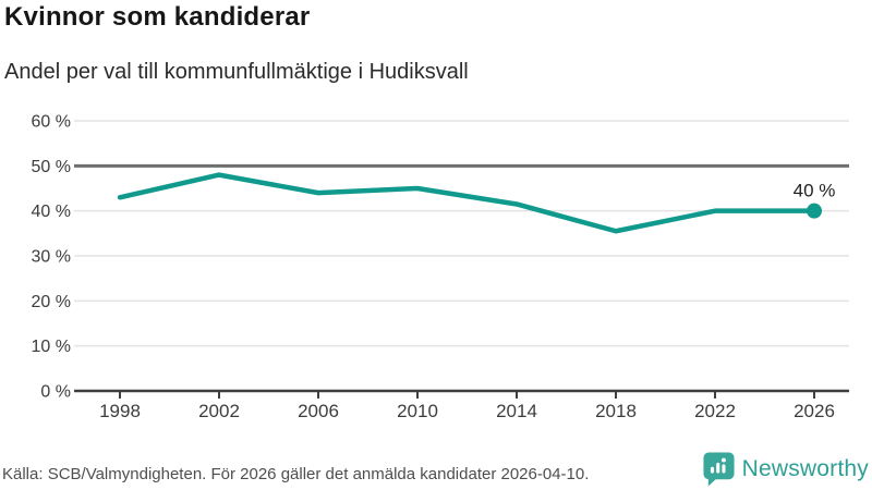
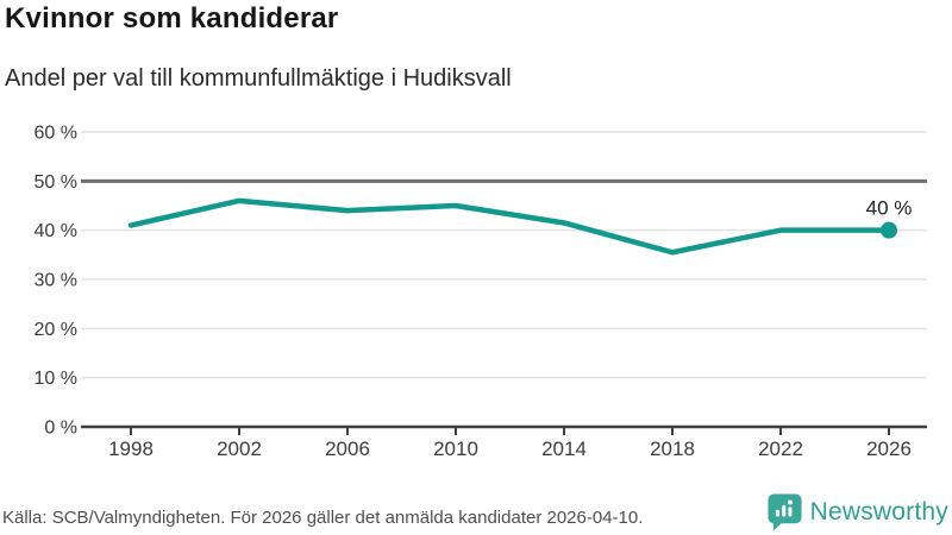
1998: 43% -> 41%
2002: 48% -> 46%
